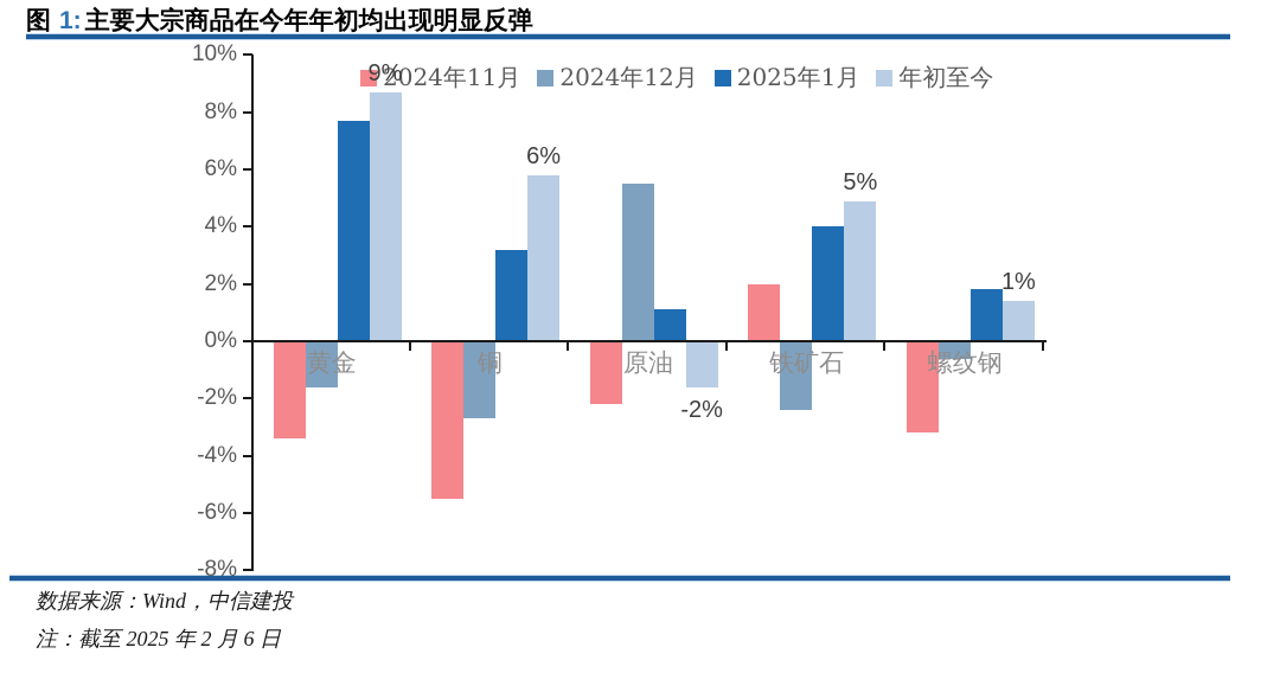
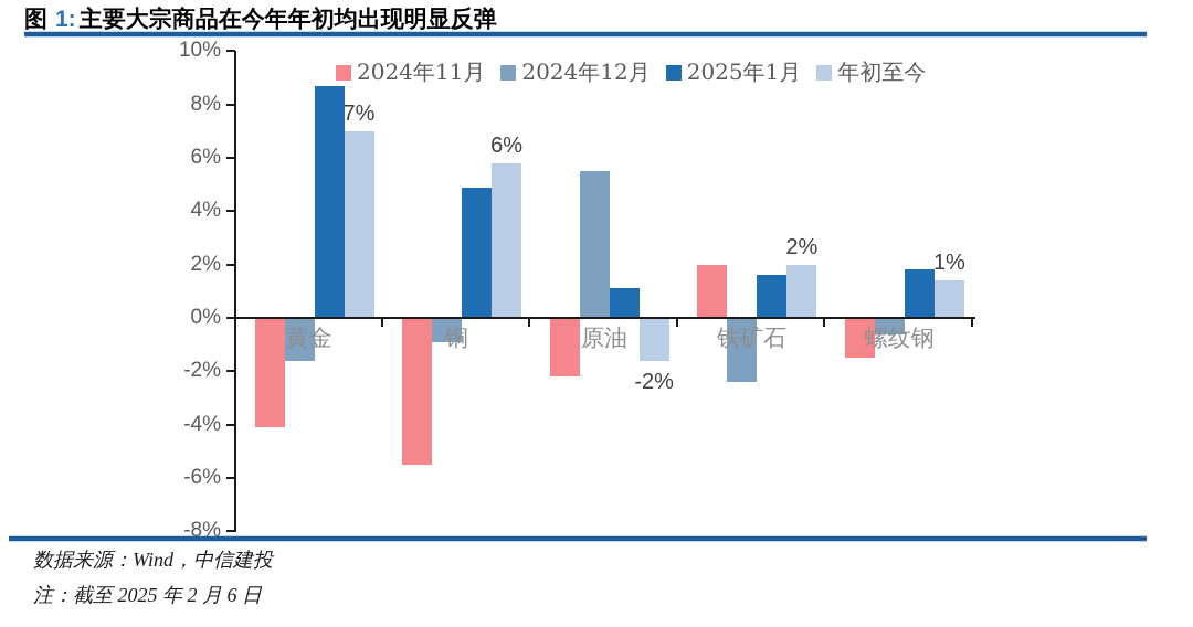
2024年11月/黄金: -3.4% -> -4.1%
2025年1月/黄金: 7.7% -> 8.7%
年初至今/黄金: 9% -> 7%
2024年12月/铜: -2.7% -> -0.9%
2025年1月/铜: 3.2% -> 4.9%
2025年1月/铁矿石: 4.0% -> 1.6%
年初至今/铁矿石: 5% -> 2%
2024年11月/螺纹钢: -3.2% -> -1.5%
